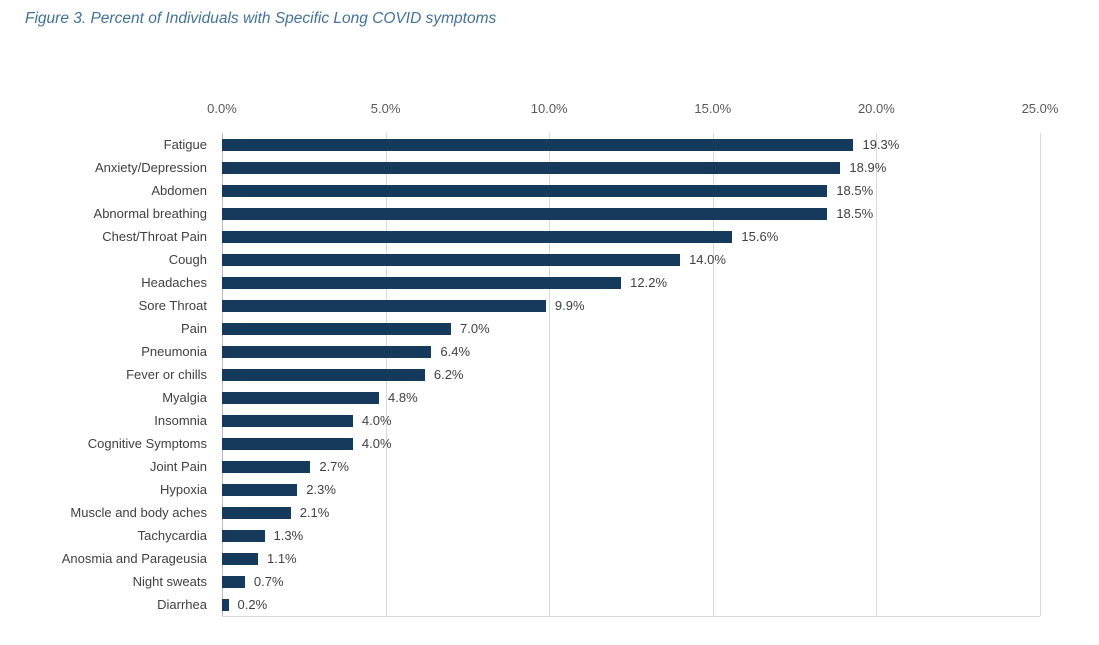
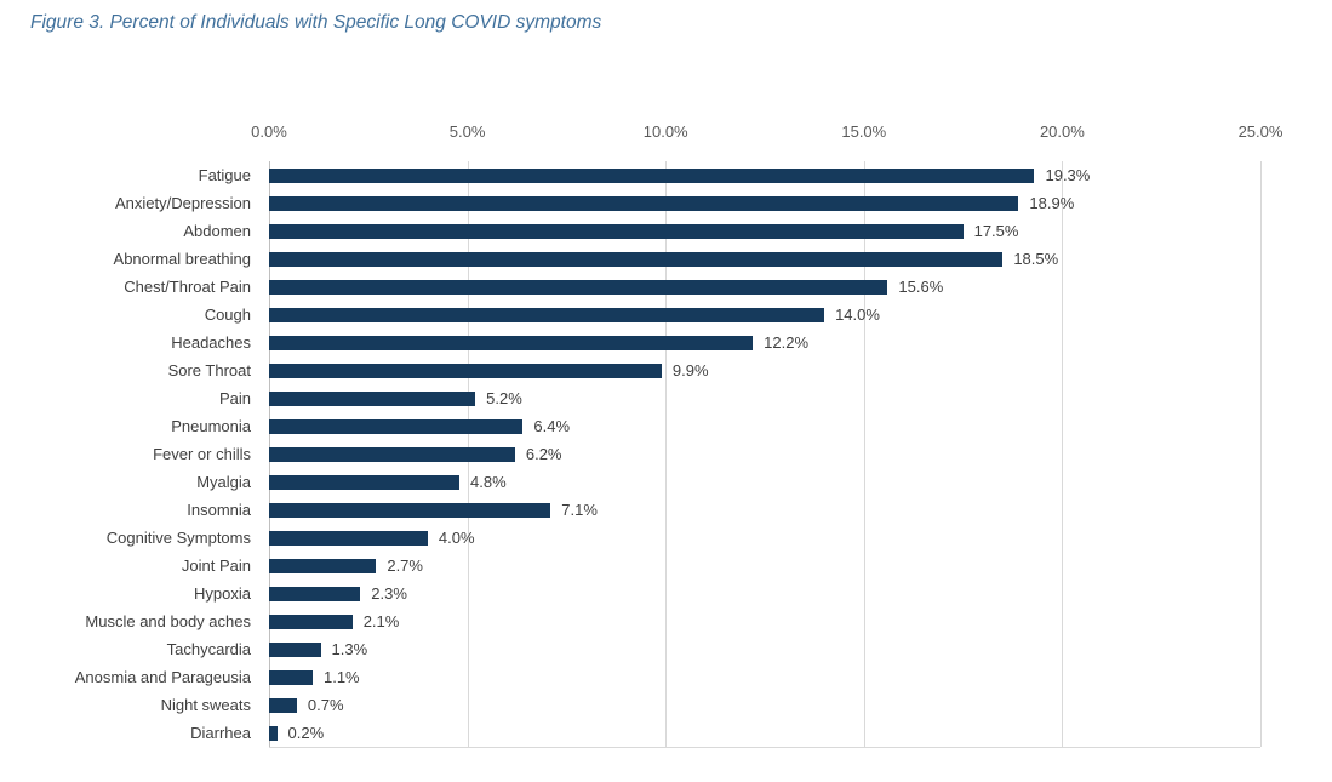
Abdomen: 18.5% -> 17.5%
Pain: 7.0% -> 5.2%
Insomnia: 4.0% -> 7.1%
